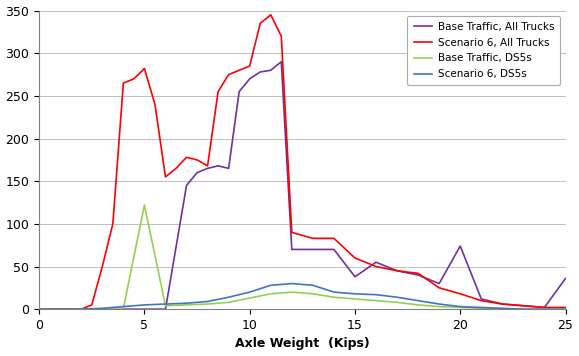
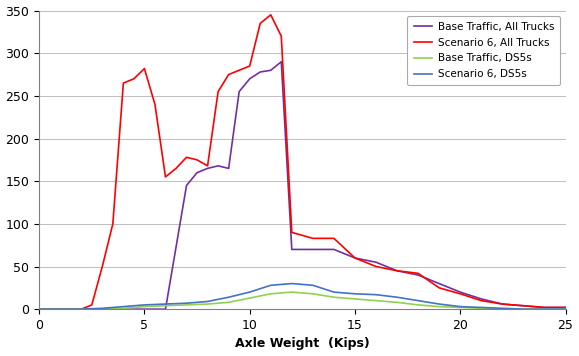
Base Traffic, DS5s/5: 122 -> 3
Base Traffic, All Trucks/15: 38 -> 60
Base Traffic, All Trucks/20: 74 -> 20
Base Traffic, All Trucks/25: 36 -> 2
